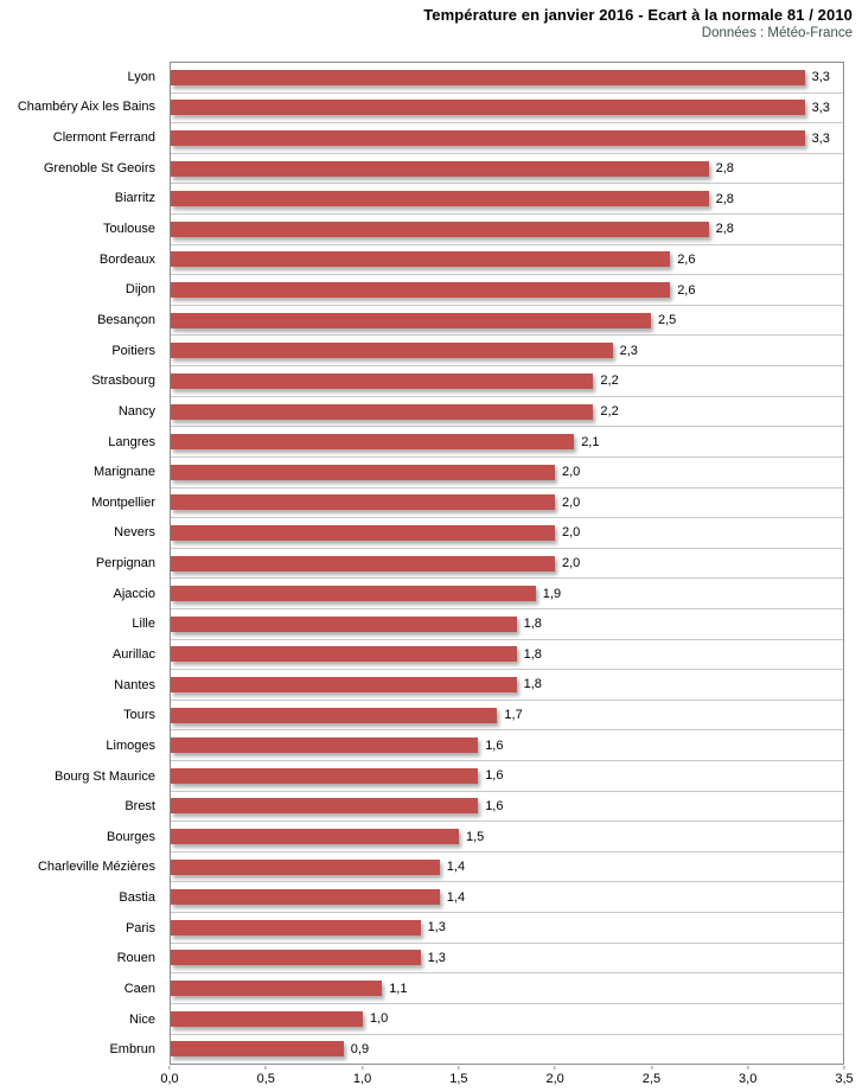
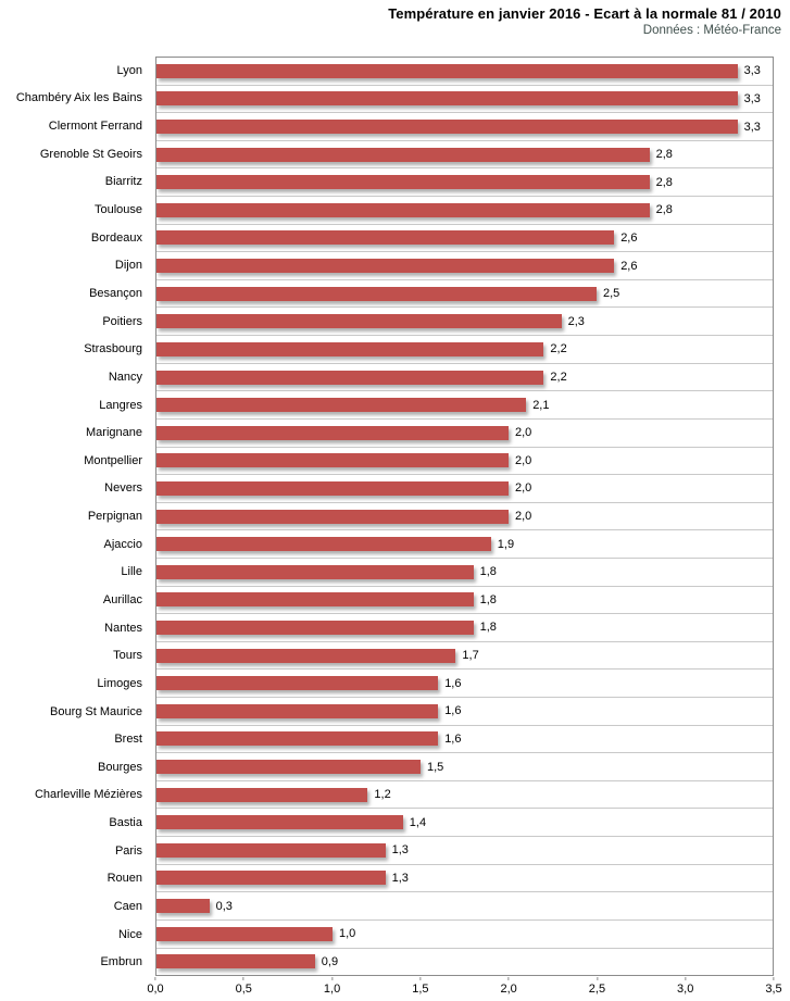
Charleville Mézières: 1,4 -> 1,2
Caen: 1,1 -> 0,3
